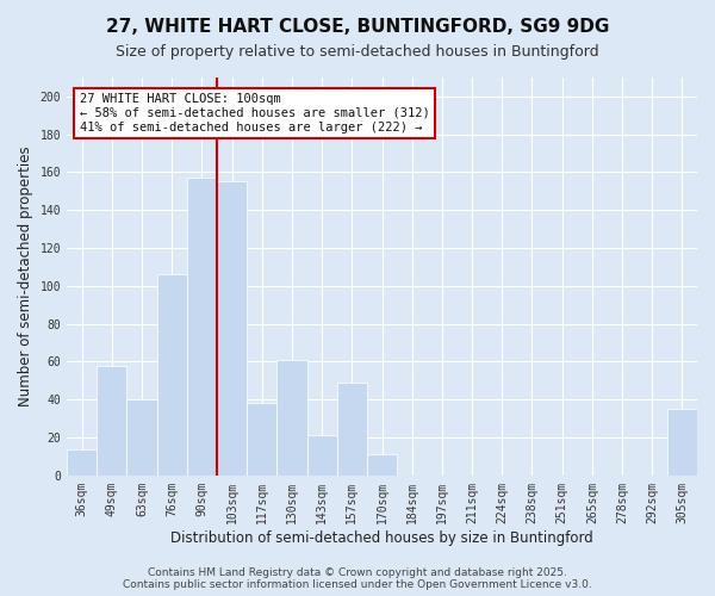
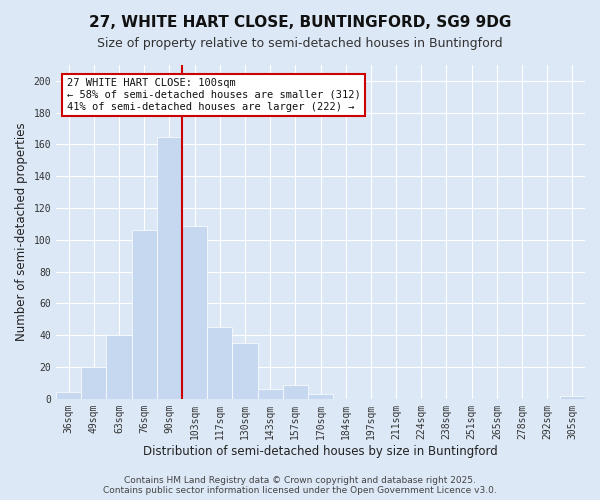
36sqm: 14 -> 4
49sqm: 58 -> 20
90sqm: 157 -> 165
103sqm: 155 -> 109
117sqm: 38 -> 45
130sqm: 61 -> 35
143sqm: 21 -> 6
157sqm: 49 -> 9
170sqm: 11 -> 3
305sqm: 35 -> 2
